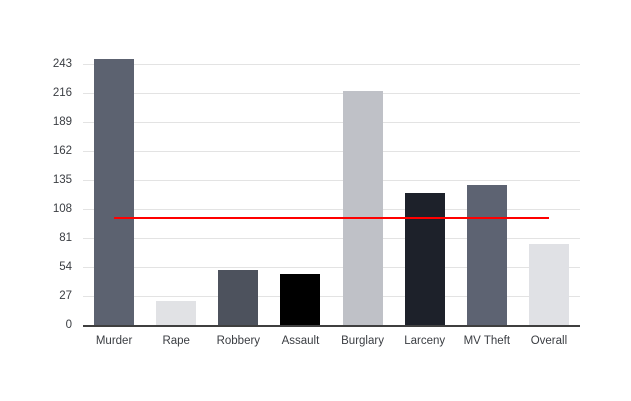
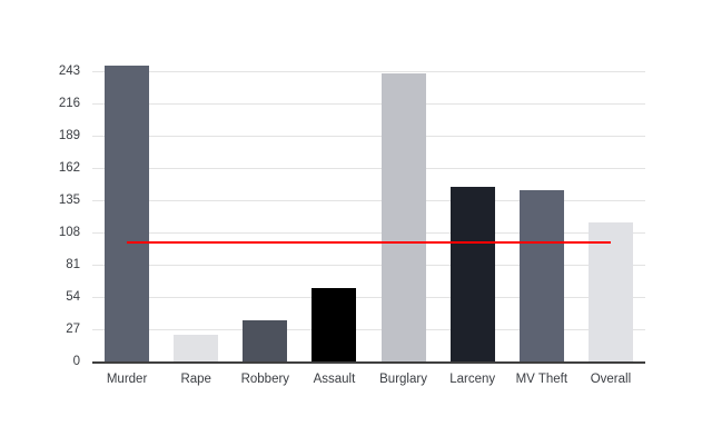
Robbery: 52 -> 35
Assault: 48 -> 62
Burglary: 218 -> 241
Larceny: 123 -> 146
MV Theft: 131 -> 144
Overall: 76 -> 117
